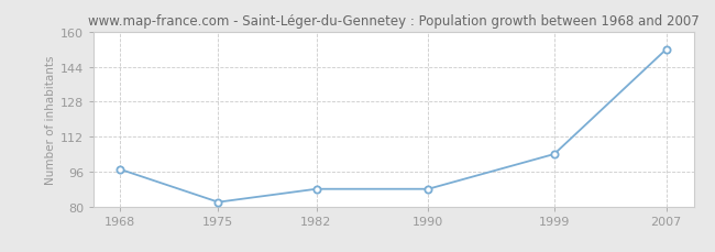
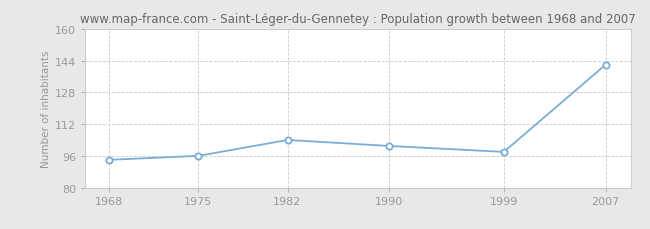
1968: 97 -> 94
1975: 82 -> 96
1982: 88 -> 104
1990: 88 -> 101
1999: 104 -> 98
2007: 152 -> 142
